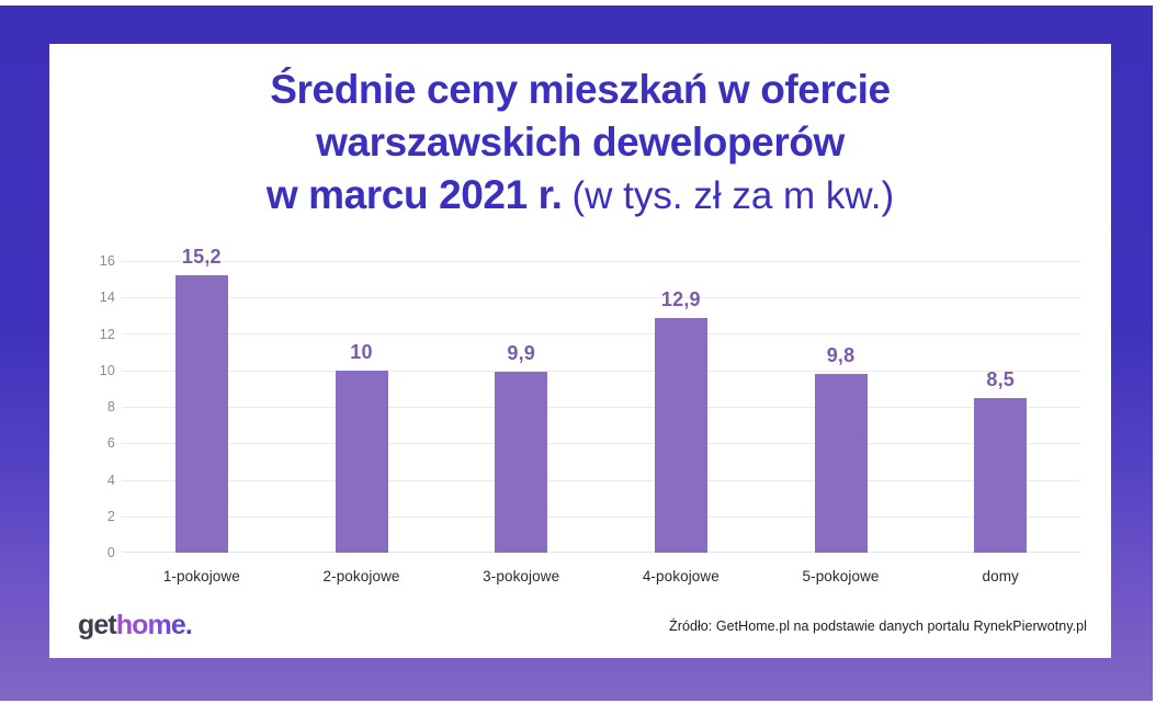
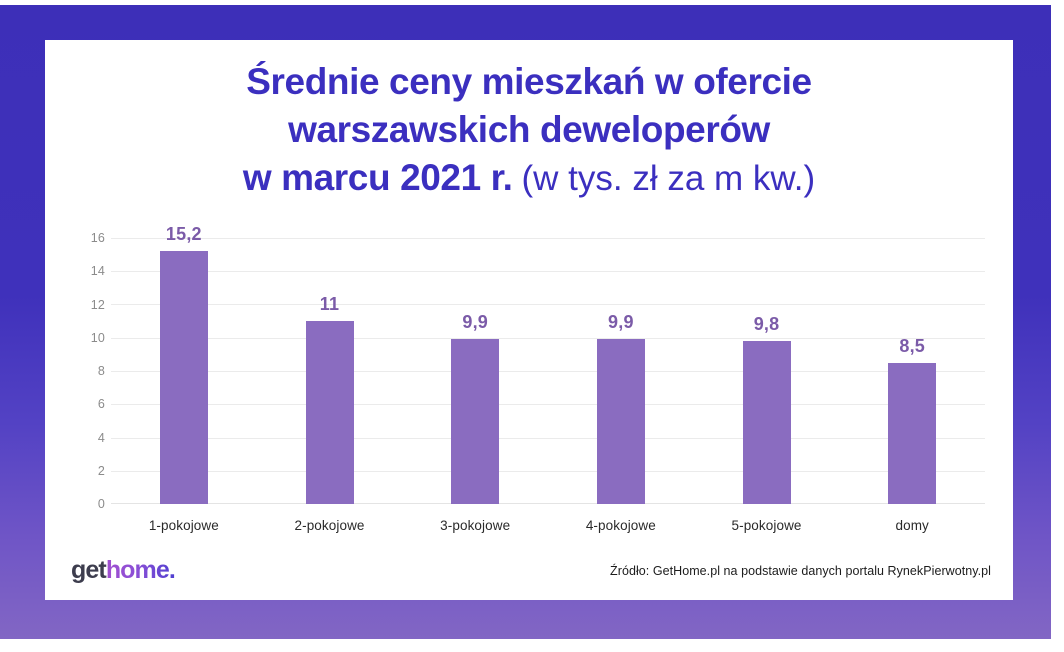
2-pokojowe: 10 -> 11
4-pokojowe: 12,9 -> 9,9
